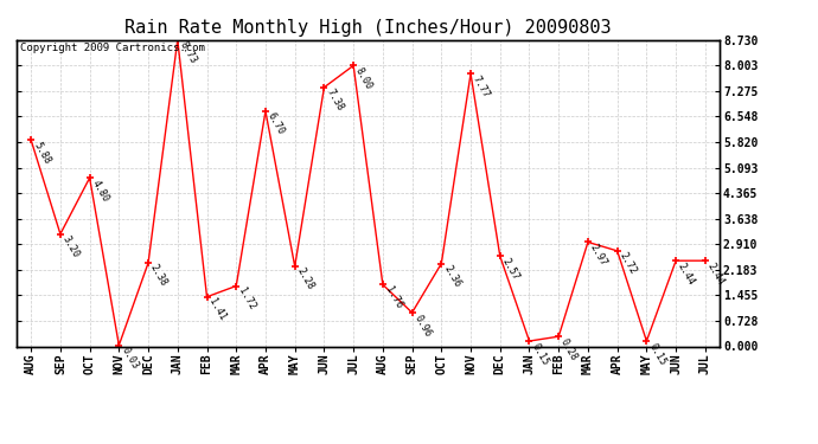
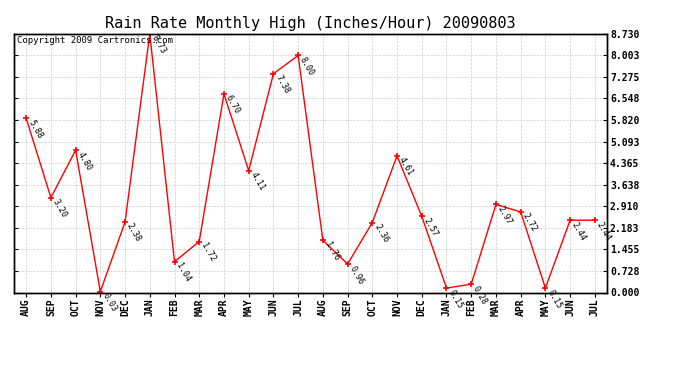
FEB: 1.41 -> 1.04
MAY: 2.28 -> 4.11
NOV: 7.77 -> 4.61
